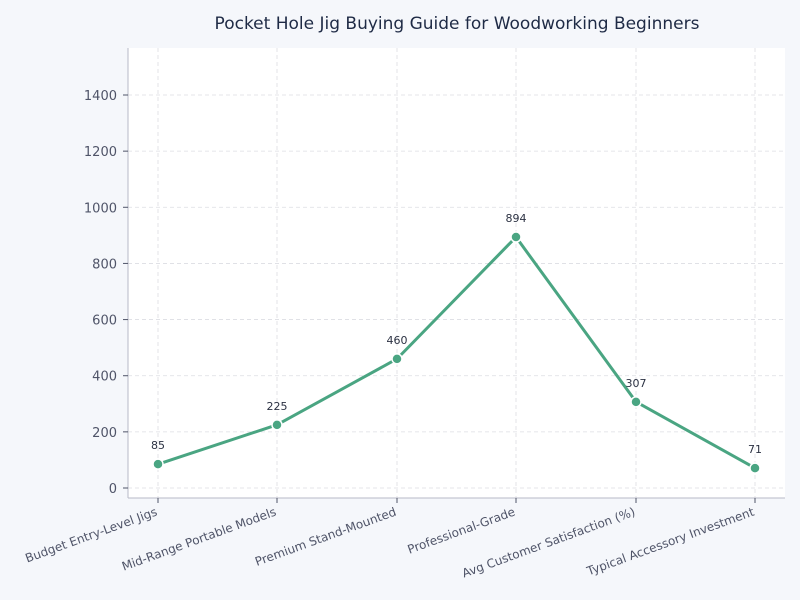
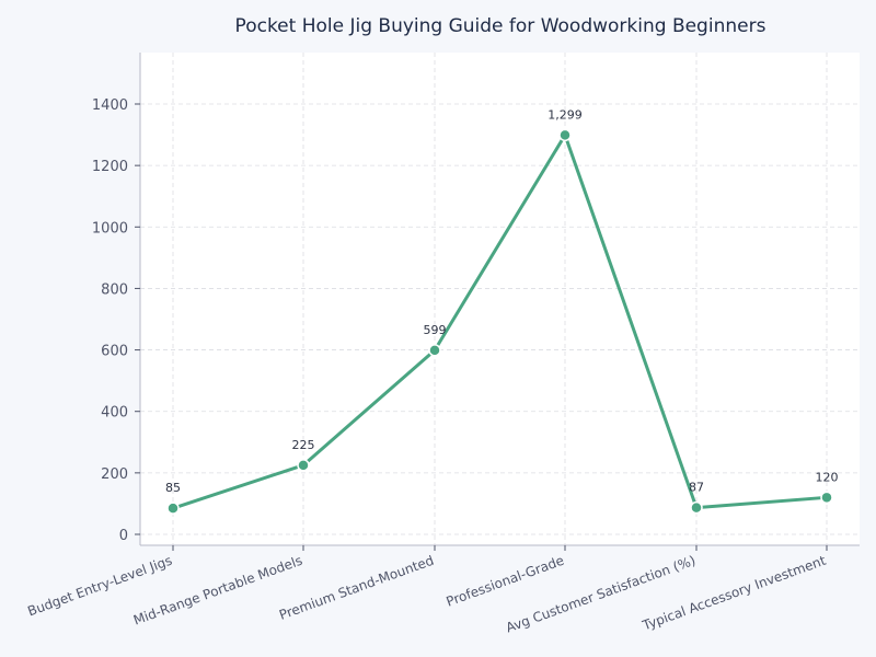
Premium Stand-Mounted: 460 -> 599
Professional-Grade: 894 -> 1,299
Avg Customer Satisfaction (%): 307 -> 87
Typical Accessory Investment: 71 -> 120
